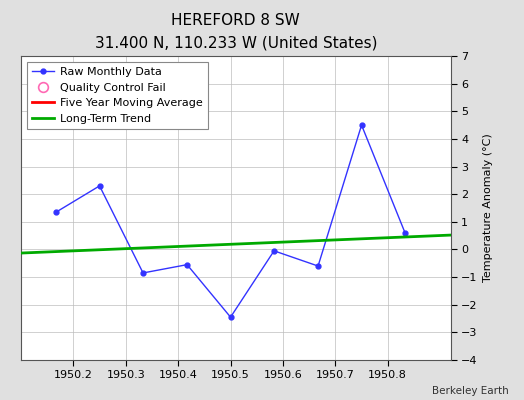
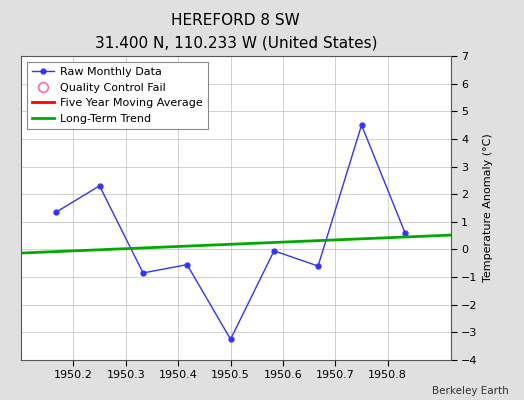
1950.5: -2.45 -> -3.25
